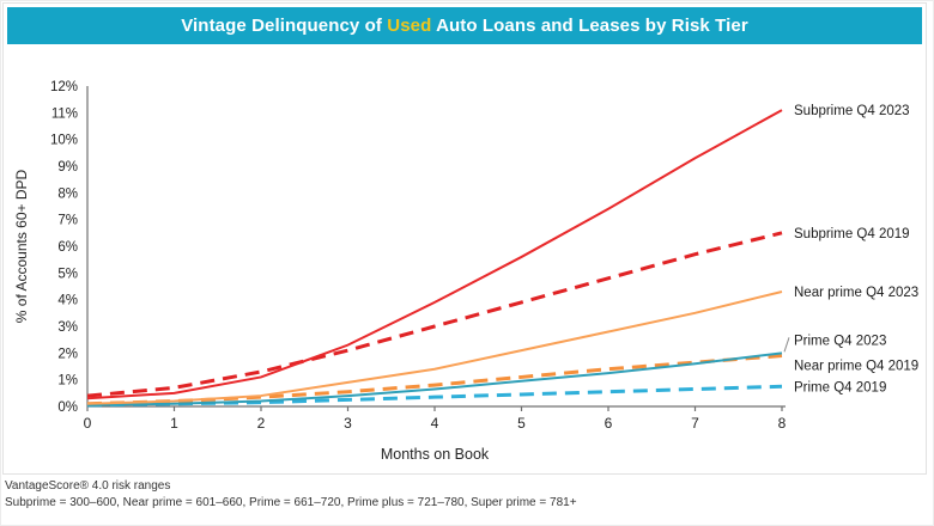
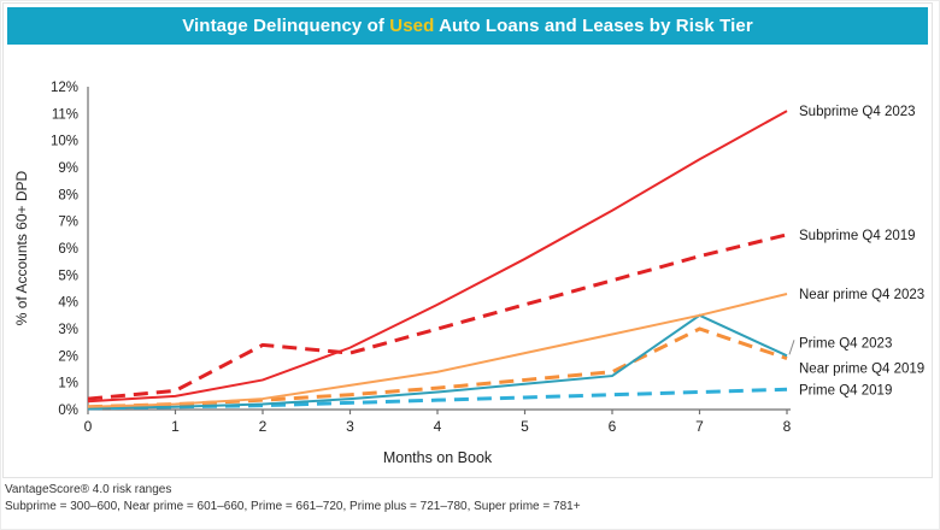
Subprime Q4 2019/2: 1.3% -> 2.4%
Prime Q4 2023/7: 1.6% -> 3.5%
Near prime Q4 2019/7: 1.6% -> 3.0%
